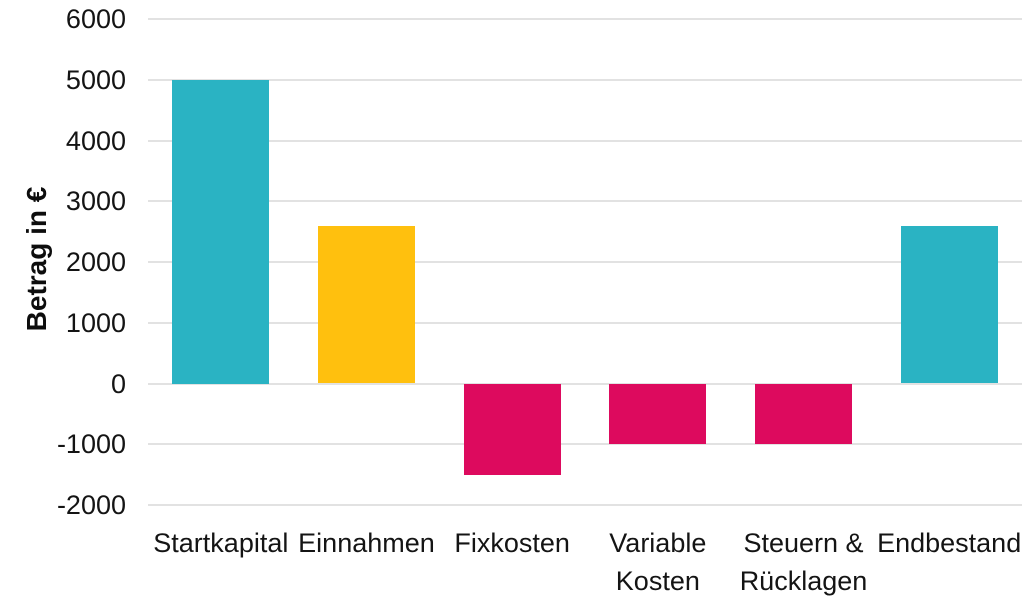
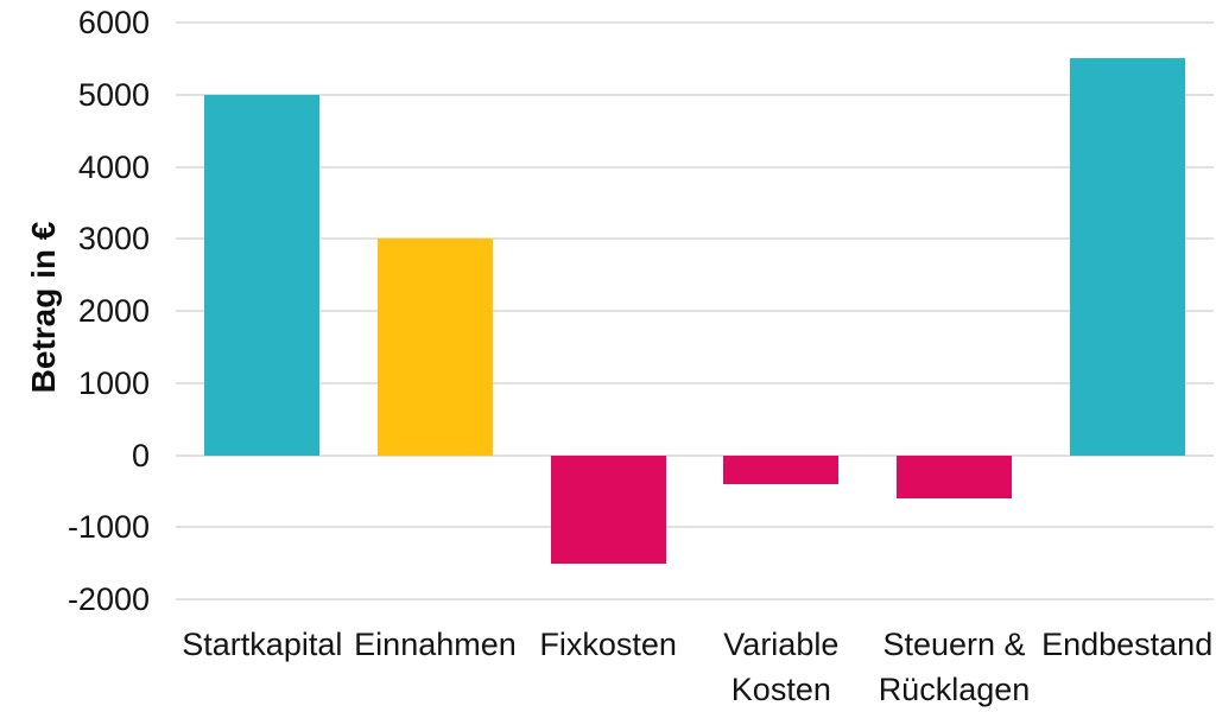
Einnahmen: 2600 -> 3000
Variable Kosten: -1000 -> -400
Steuern & Rücklagen: -1000 -> -600
Endbestand: 2600 -> 5500
